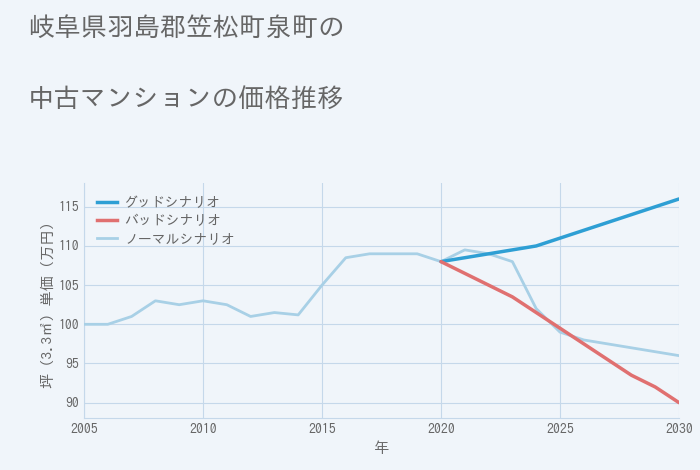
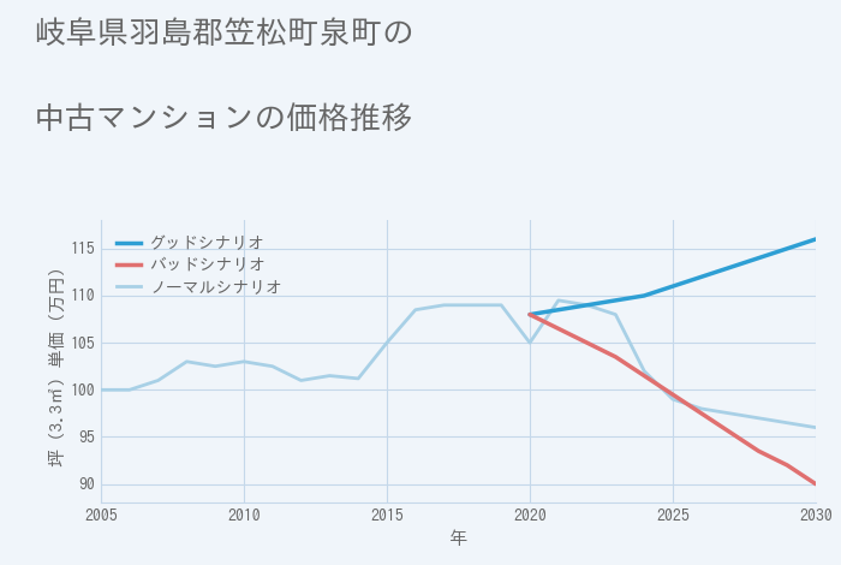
ノーマルシナリオ/2020: 108.0 -> 105.0
